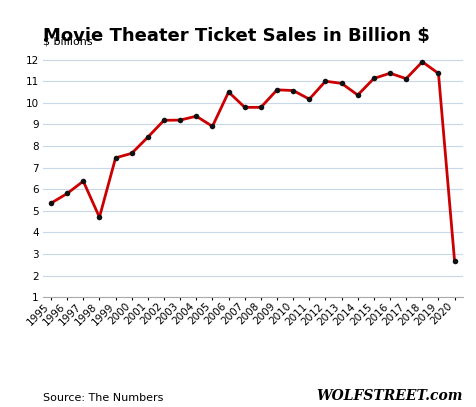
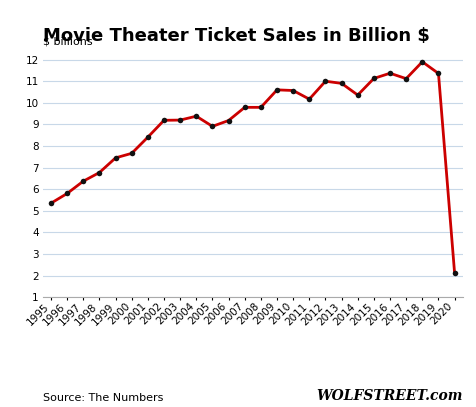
1998: 4.70 -> 6.77
2006: 10.50 -> 9.18
2020: 2.65 -> 2.10
